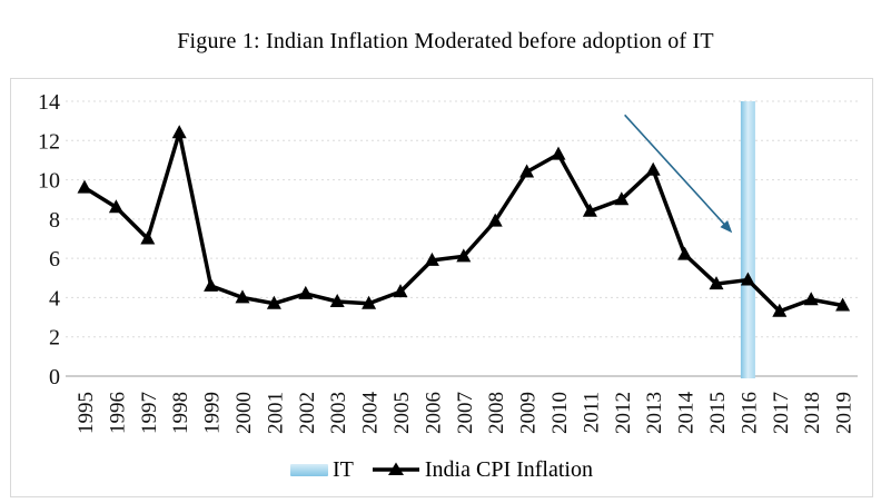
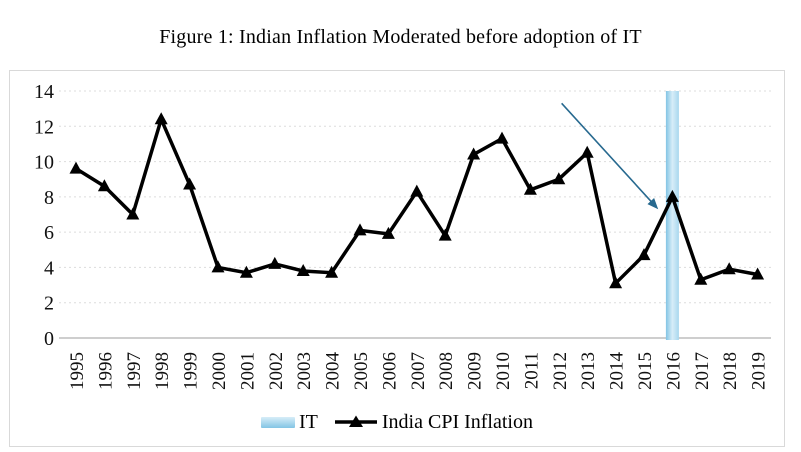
1999: 4.6 -> 8.7
2005: 4.3 -> 6.1
2007: 6.1 -> 8.3
2008: 7.9 -> 5.8
2014: 6.2 -> 3.1
2016: 4.9 -> 8.0
